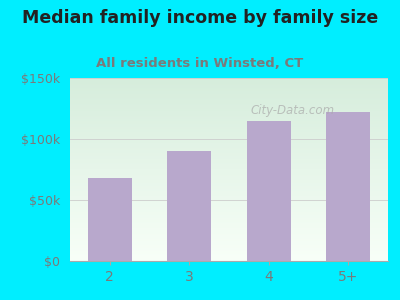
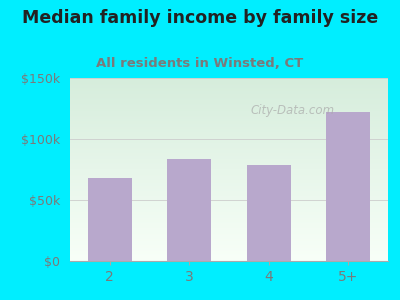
3: $90k -> $84k
4: $115k -> $79k
